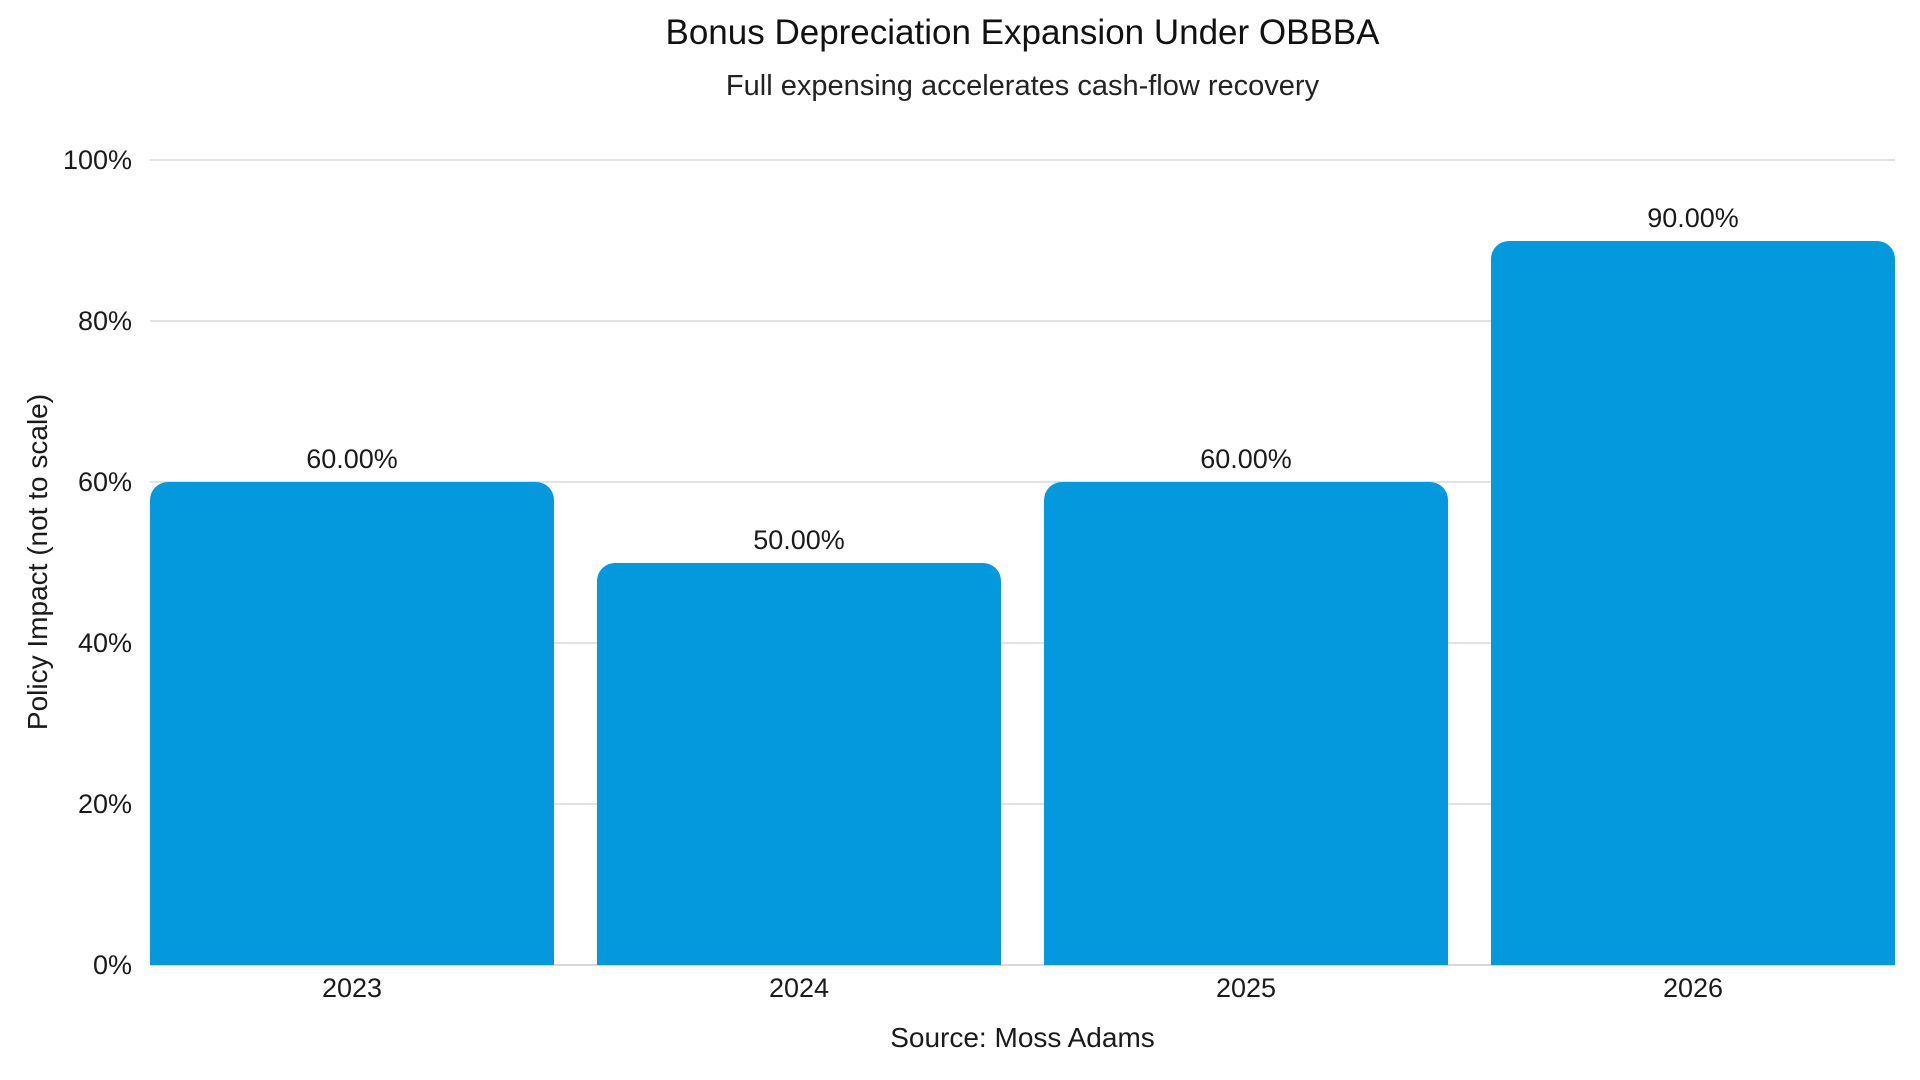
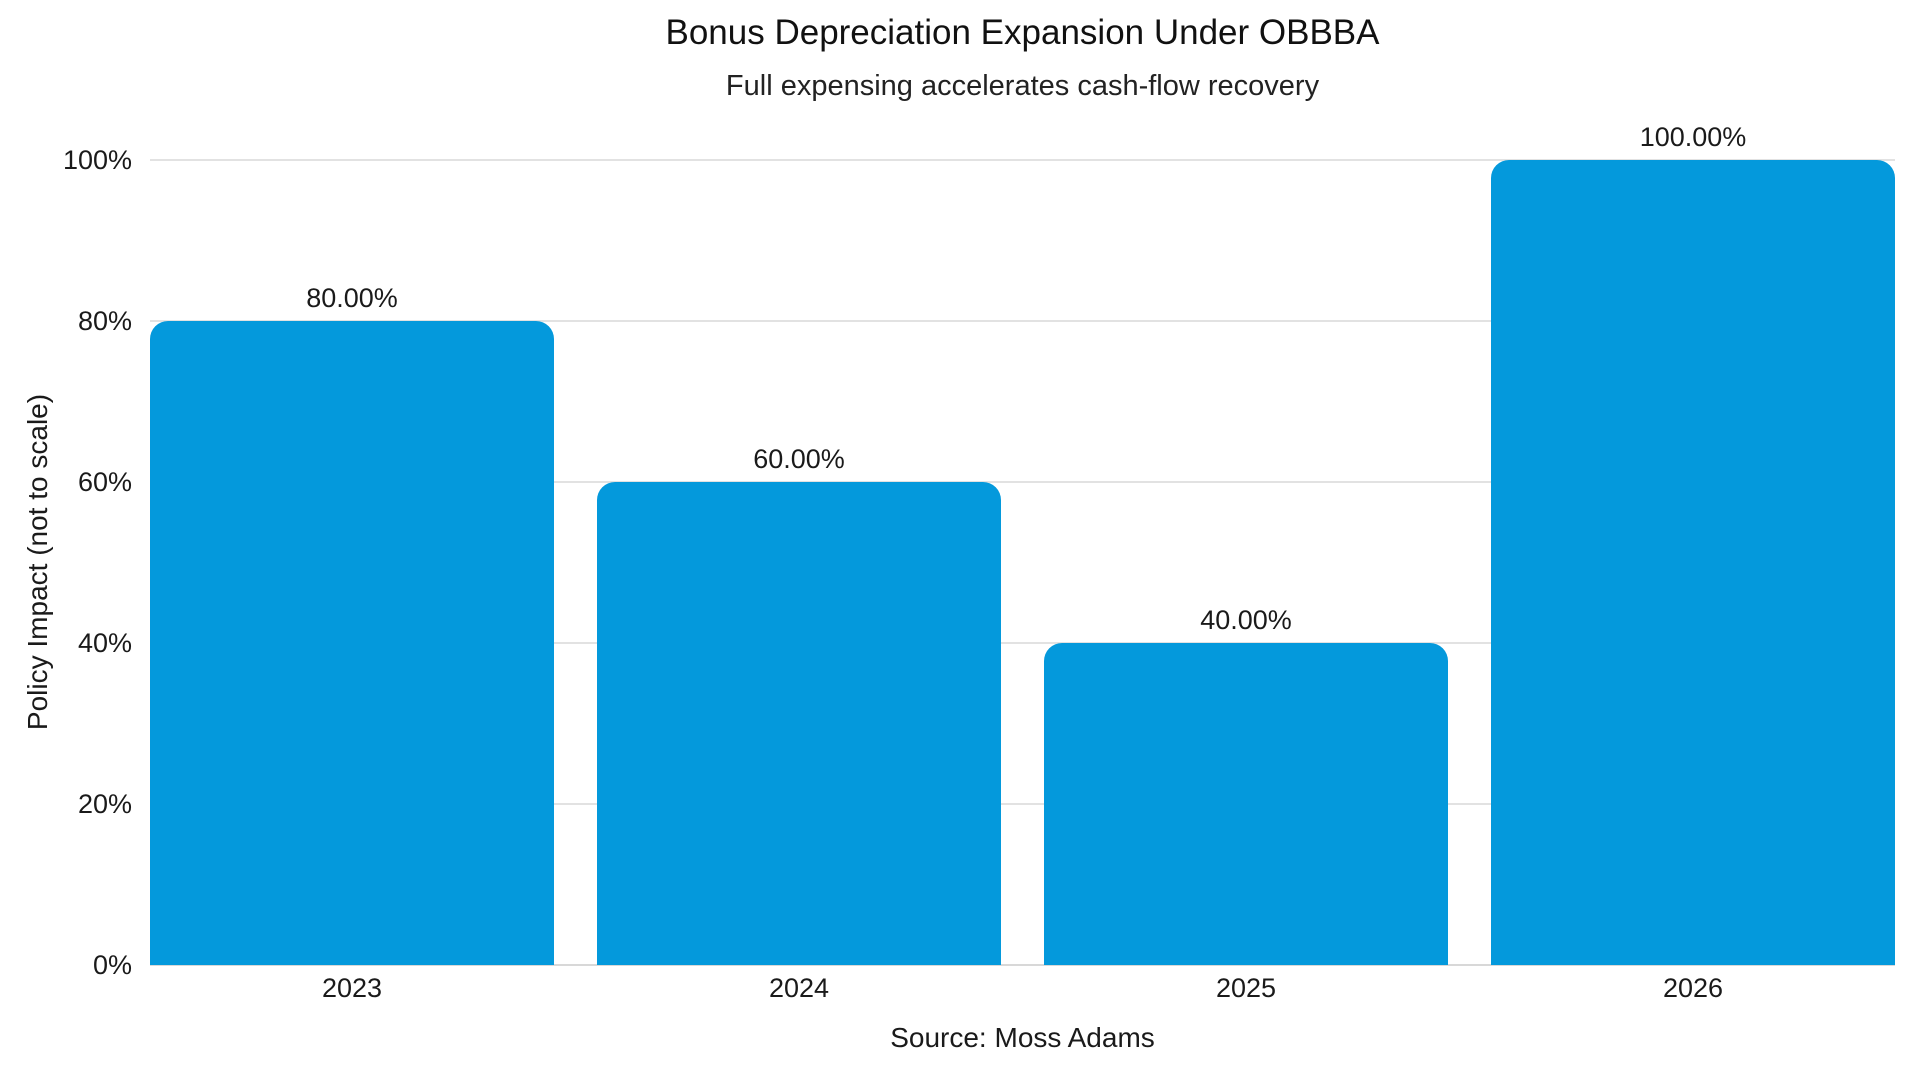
2023: 60.00% -> 80.00%
2024: 50.00% -> 60.00%
2025: 60.00% -> 40.00%
2026: 90.00% -> 100.00%
